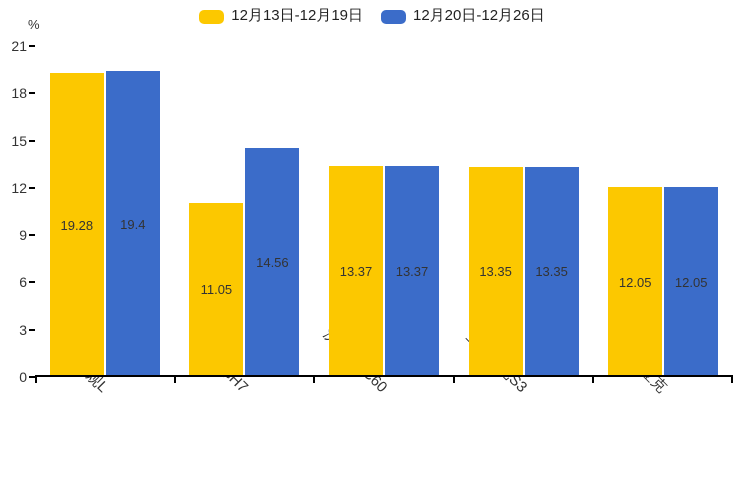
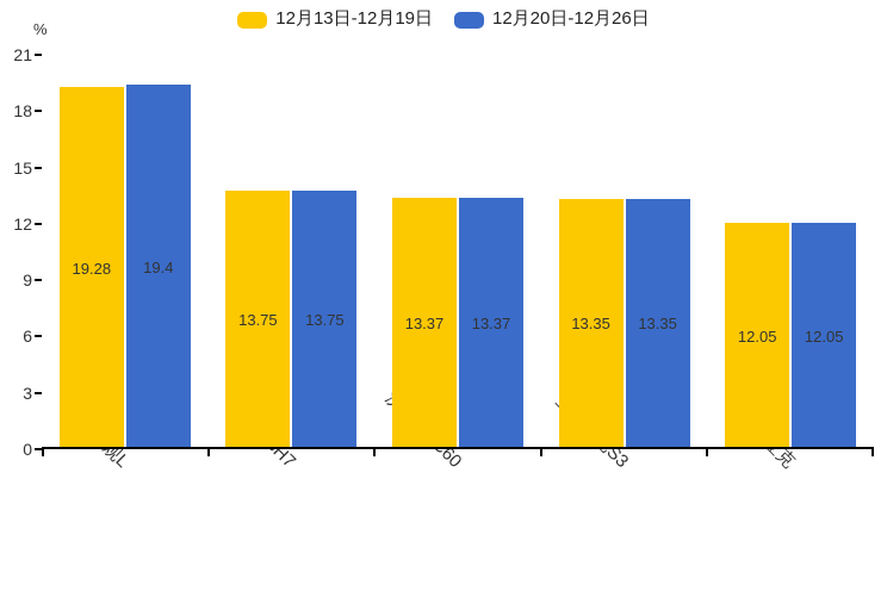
12月13日-12月19日/哈弗H7: 11.05 -> 13.75
12月20日-12月26日/哈弗H7: 14.56 -> 13.75
